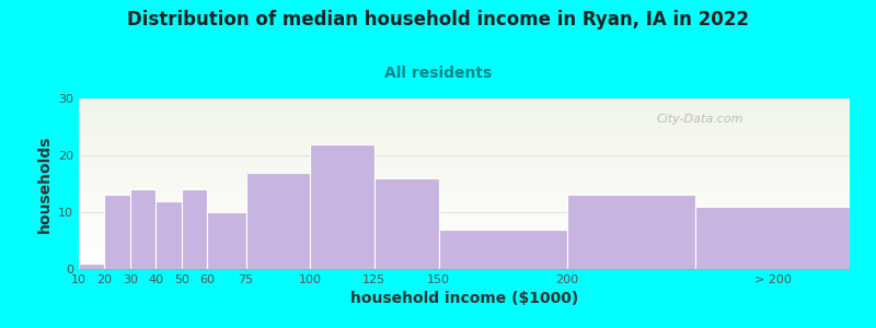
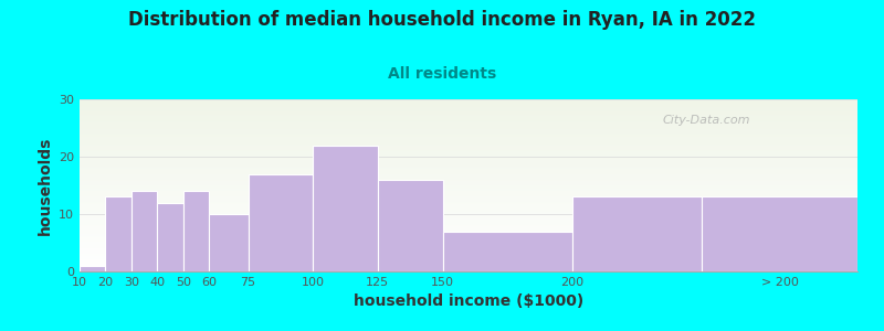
> 200: 11 -> 13
